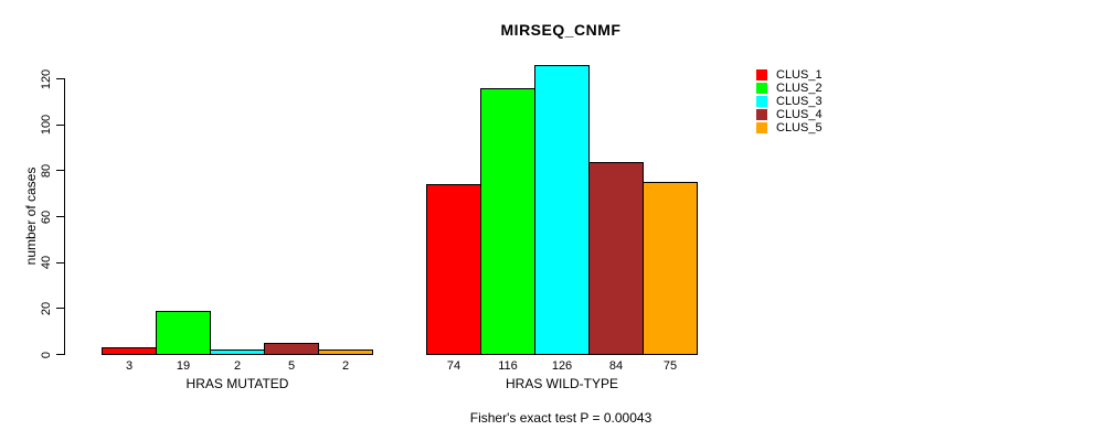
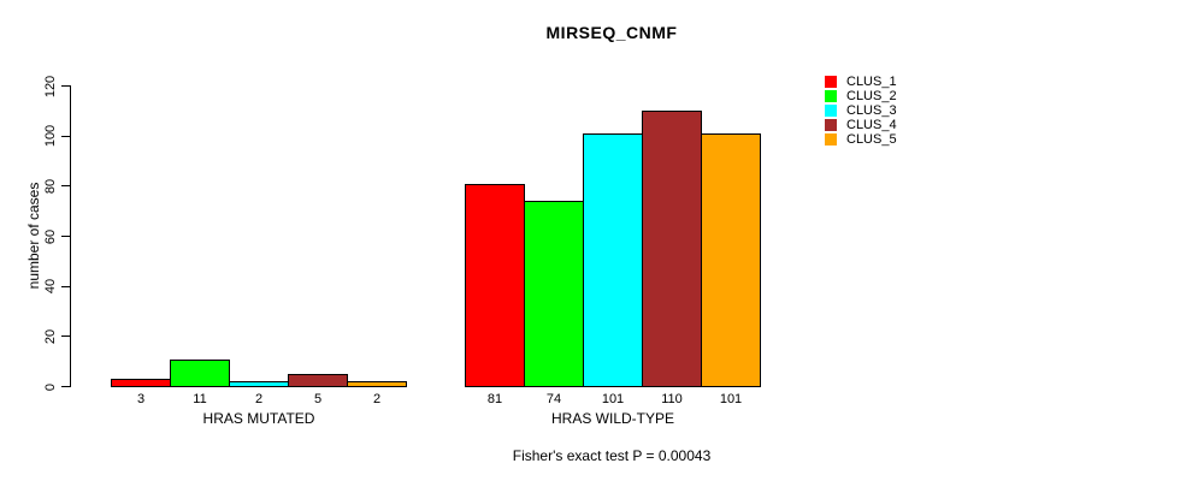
CLUS_2/HRAS MUTATED: 19 -> 11
CLUS_1/HRAS WILD-TYPE: 74 -> 81
CLUS_2/HRAS WILD-TYPE: 116 -> 74
CLUS_3/HRAS WILD-TYPE: 126 -> 101
CLUS_4/HRAS WILD-TYPE: 84 -> 110
CLUS_5/HRAS WILD-TYPE: 75 -> 101
